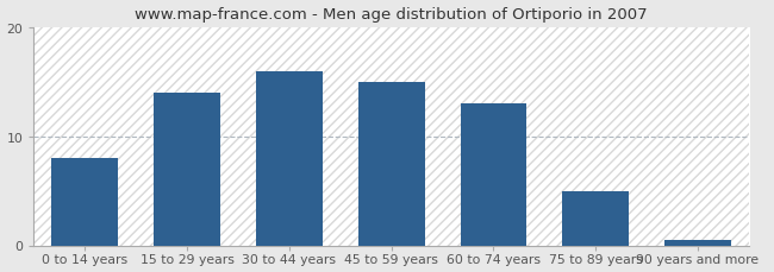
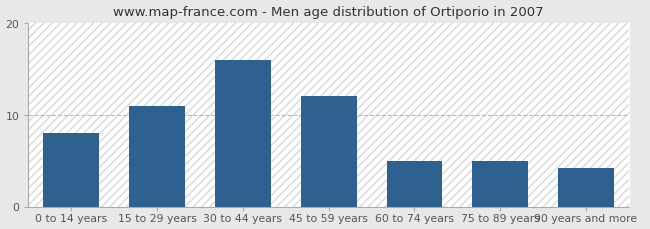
15 to 29 years: 14.0 -> 11.0
45 to 59 years: 15.0 -> 12.0
60 to 74 years: 13.0 -> 5.0
90 years and more: 0.5 -> 4.2
